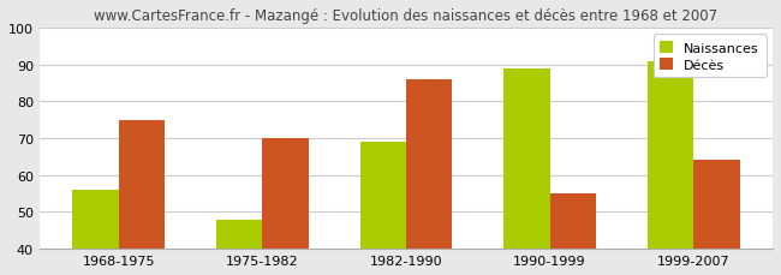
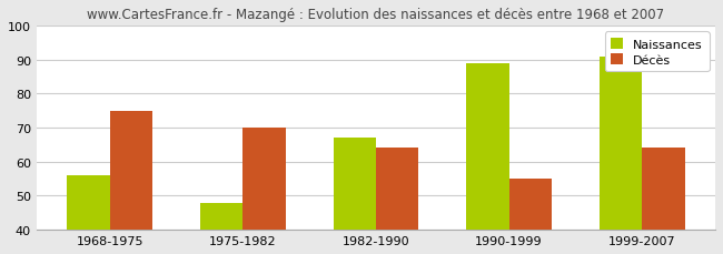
Naissances/1982-1990: 69 -> 67
Décès/1982-1990: 86 -> 64
